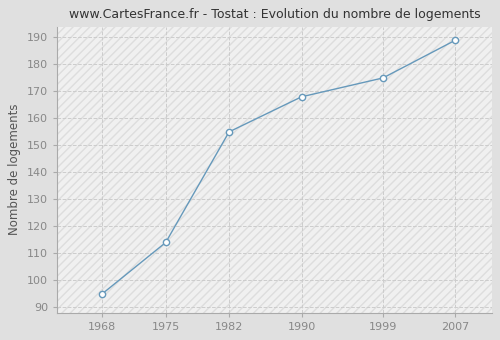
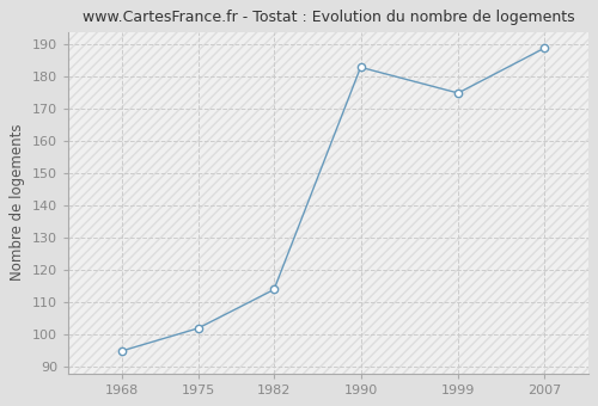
1975: 114 -> 102
1982: 155 -> 114
1990: 168 -> 183
